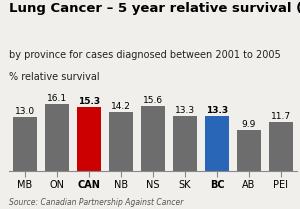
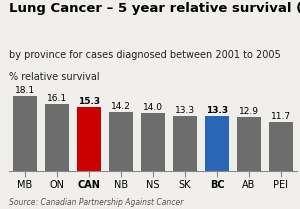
MB: 13.0 -> 18.1
NS: 15.6 -> 14.0
AB: 9.9 -> 12.9
